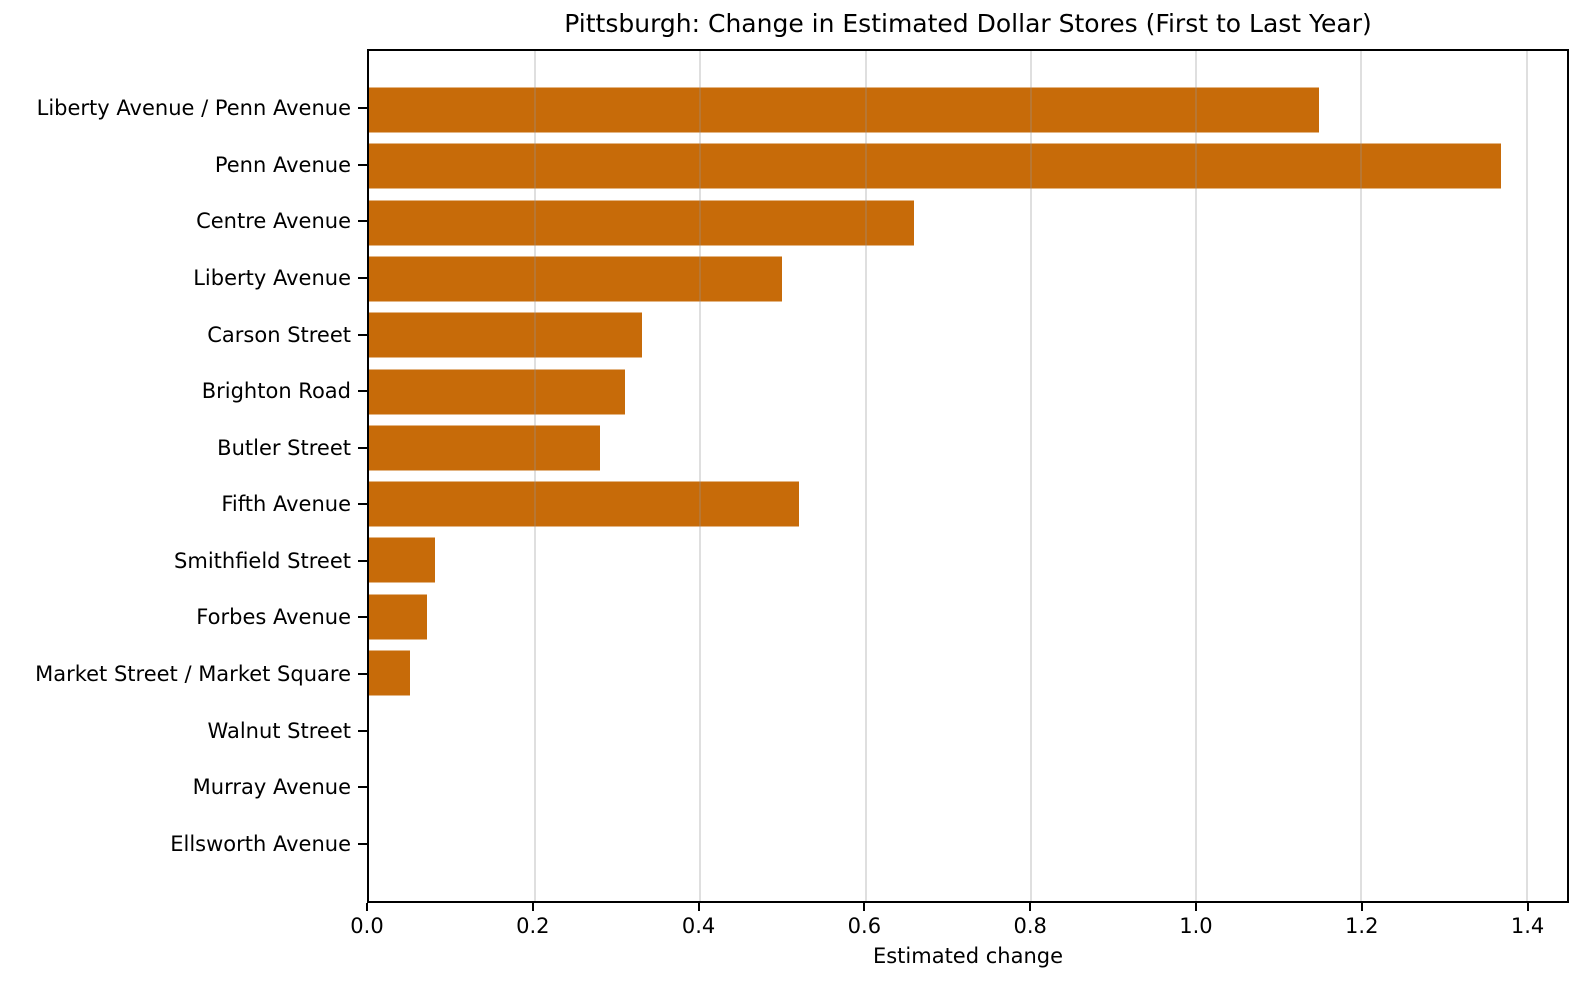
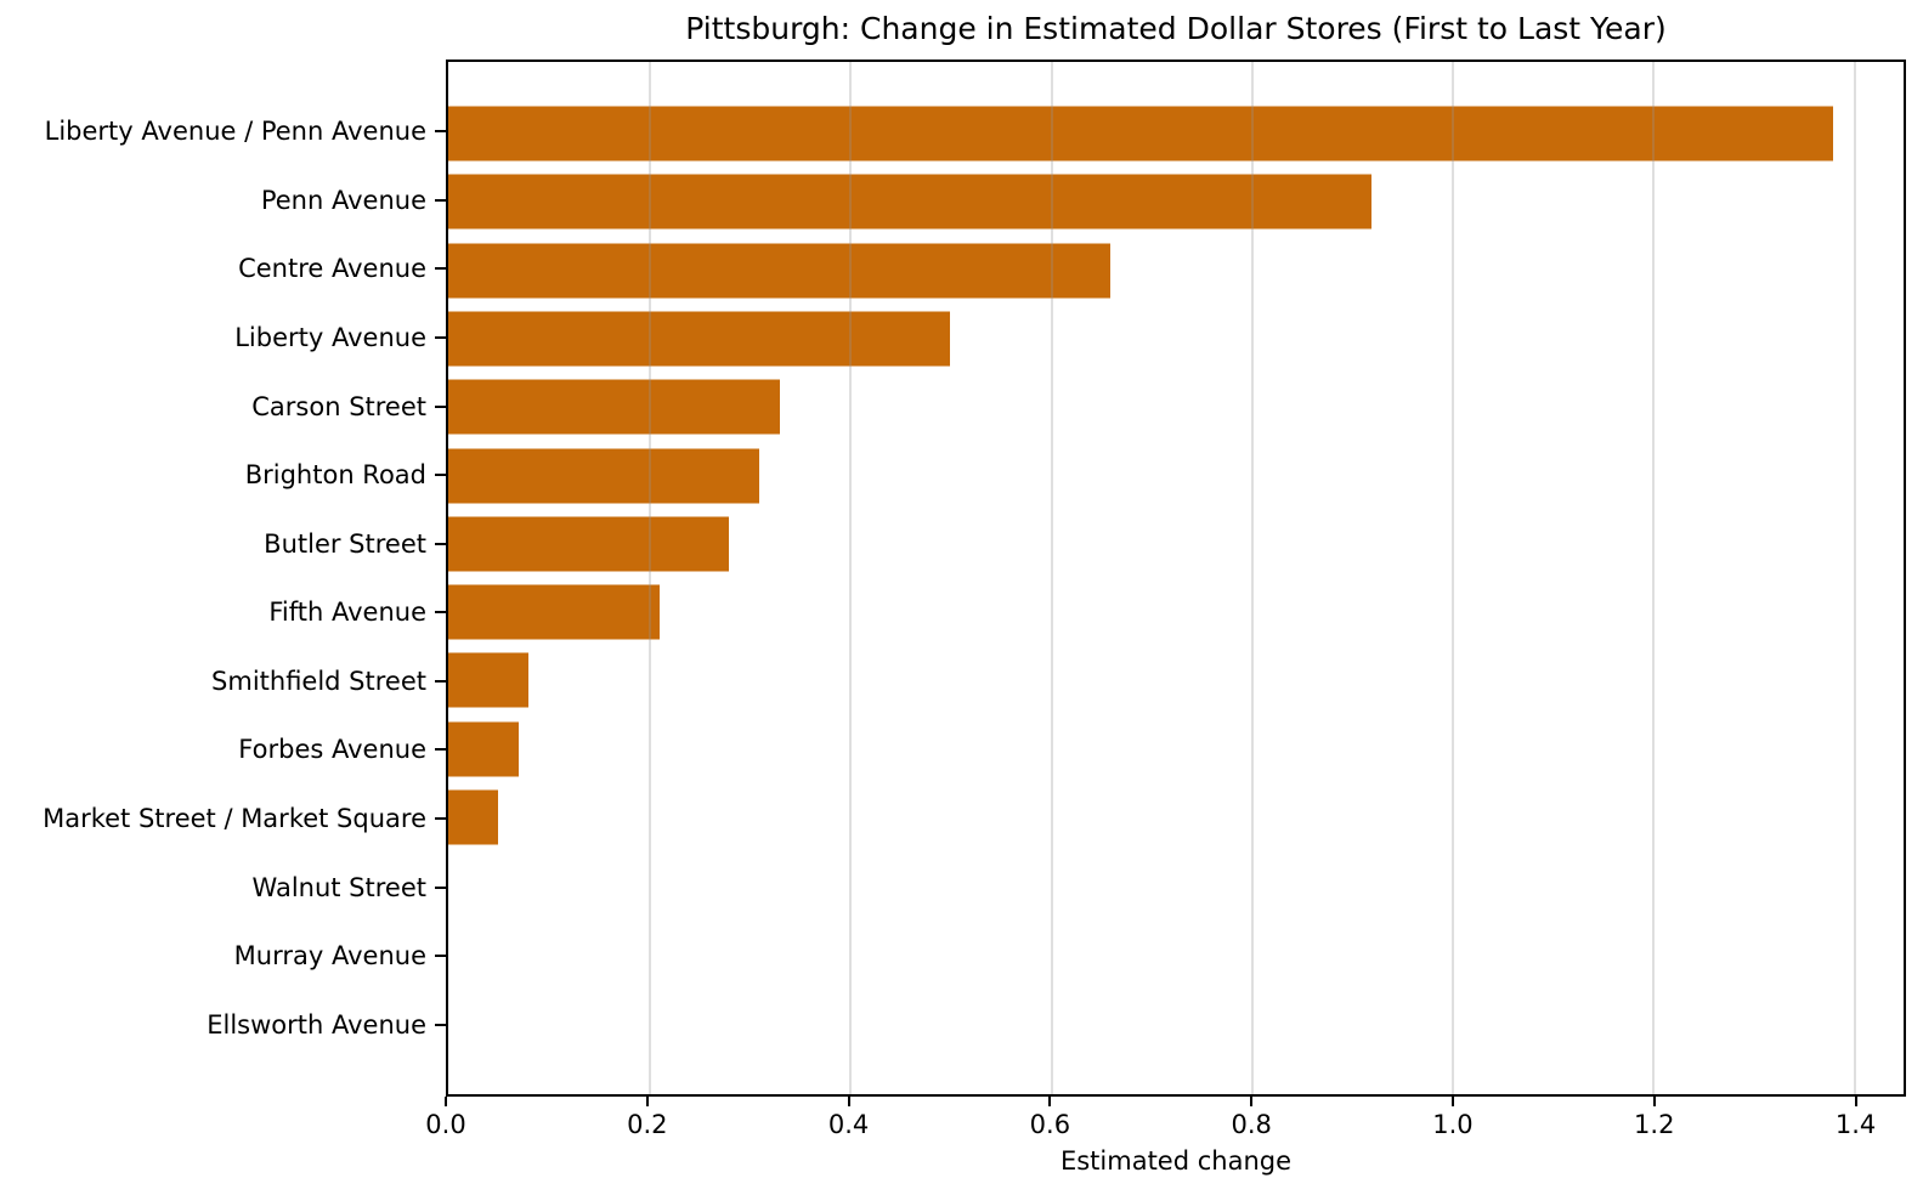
Liberty Avenue / Penn Avenue: 1.15 -> 1.38
Penn Avenue: 1.37 -> 0.92
Fifth Avenue: 0.52 -> 0.21
